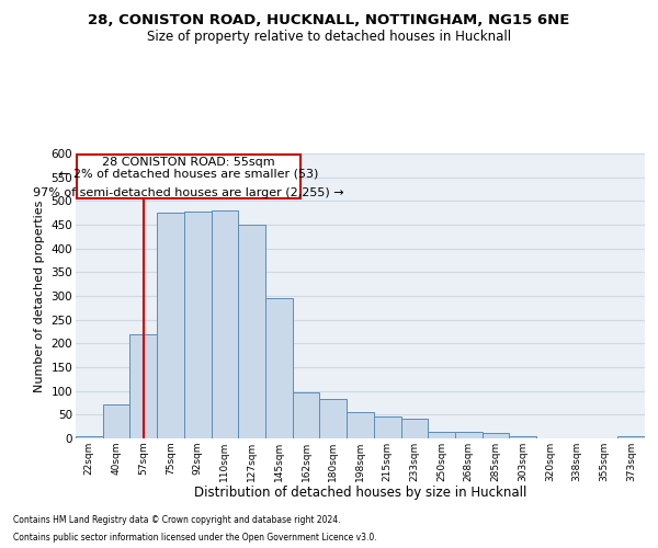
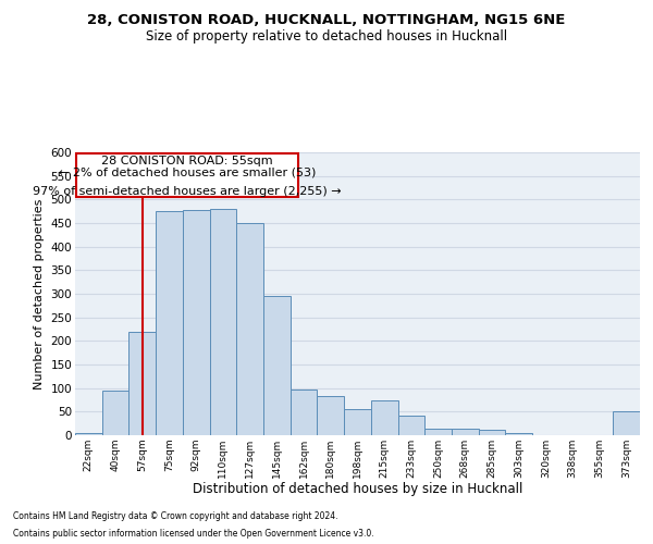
40sqm: 72 -> 95
215sqm: 47 -> 75
373sqm: 5 -> 50
